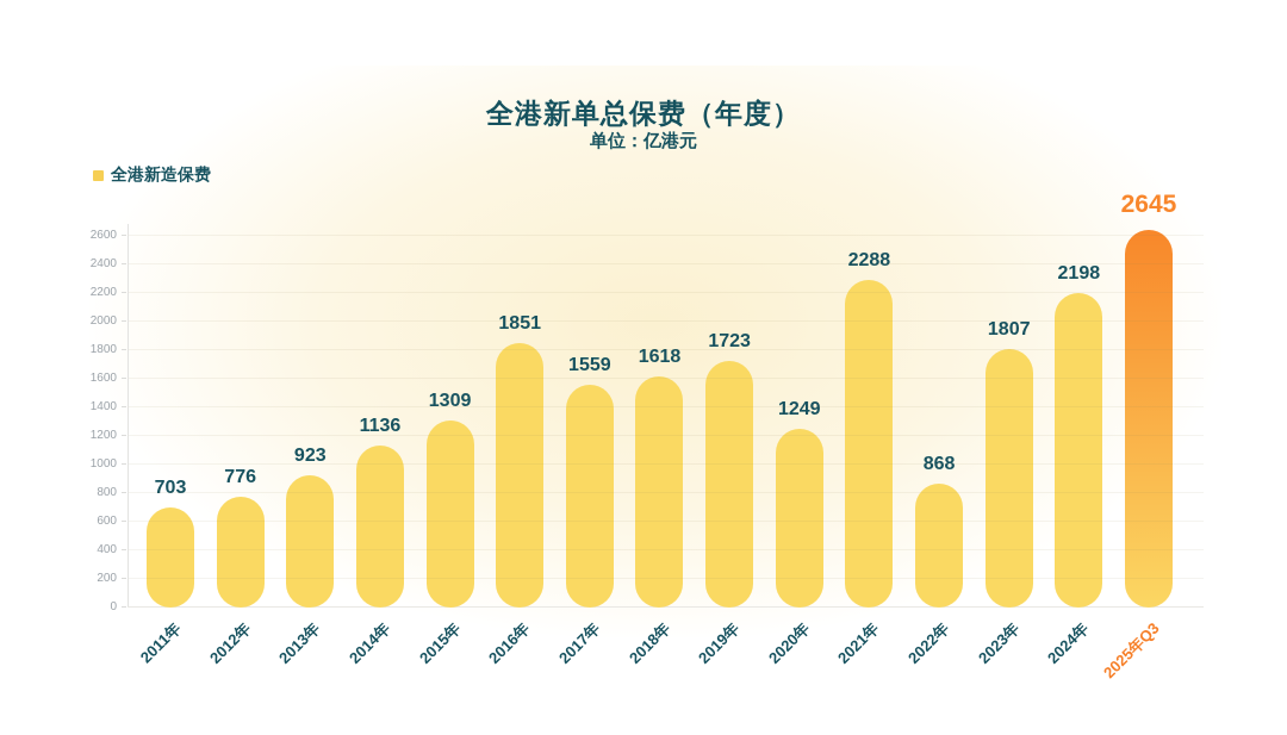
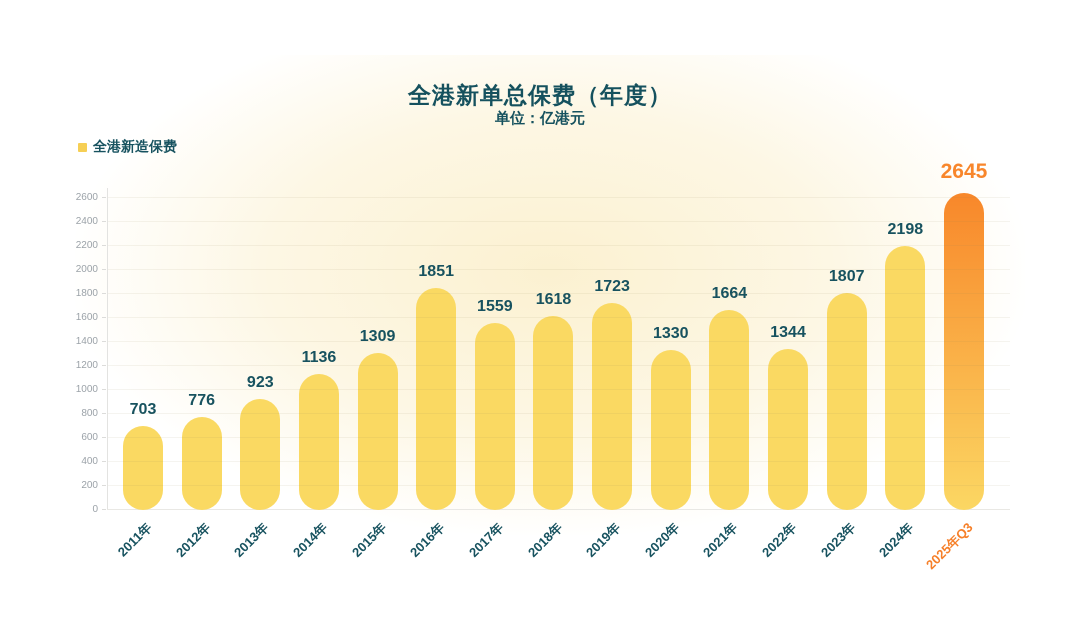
2020年: 1249 -> 1330
2021年: 2288 -> 1664
2022年: 868 -> 1344
